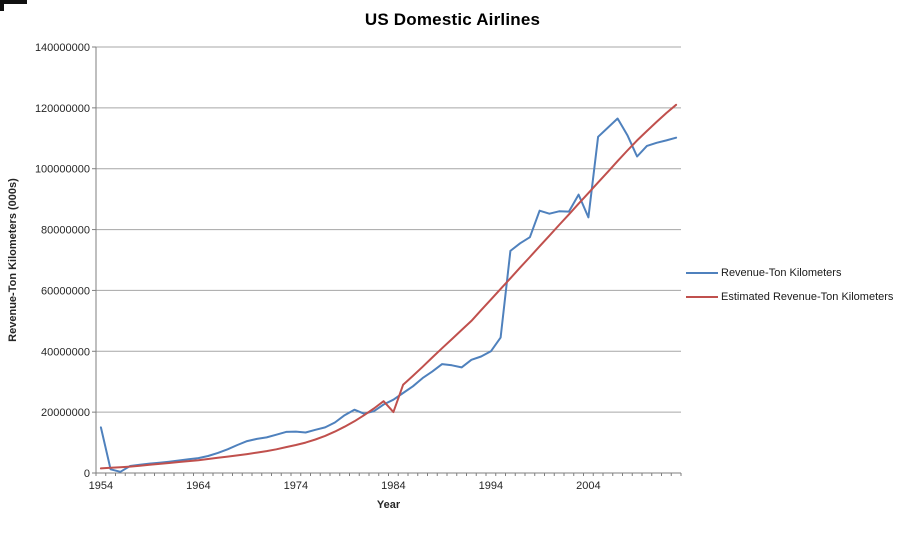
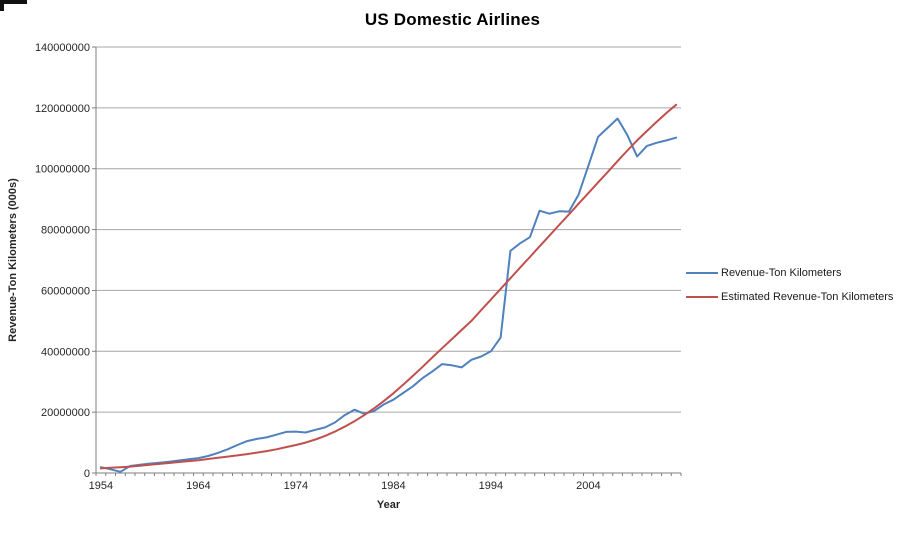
Revenue-Ton Kilometers/1954: 15000000 -> 2000000
Estimated Revenue-Ton Kilometers/1984: 20000000 -> 26000000
Revenue-Ton Kilometers/2004: 84000000 -> 101000000
